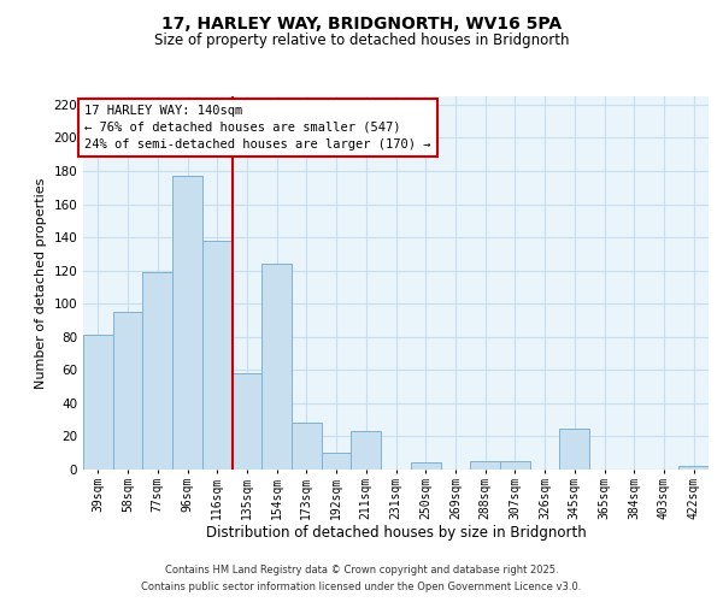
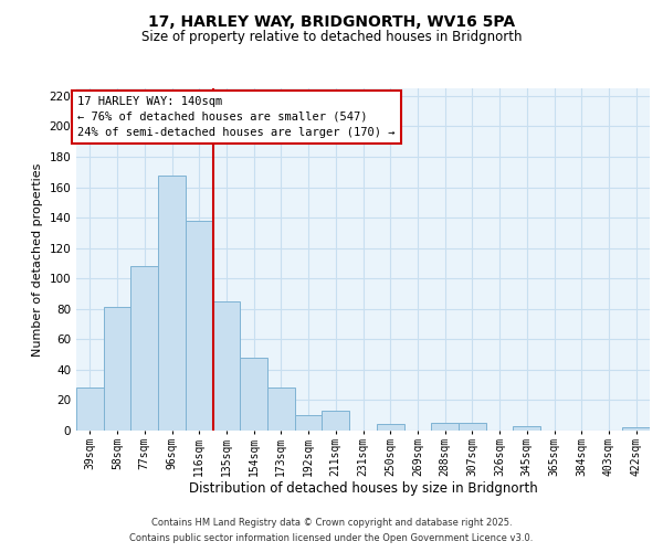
39sqm: 81 -> 28
58sqm: 95 -> 81
77sqm: 119 -> 108
96sqm: 177 -> 168
135sqm: 58 -> 85
154sqm: 124 -> 48
211sqm: 23 -> 13
345sqm: 25 -> 3
